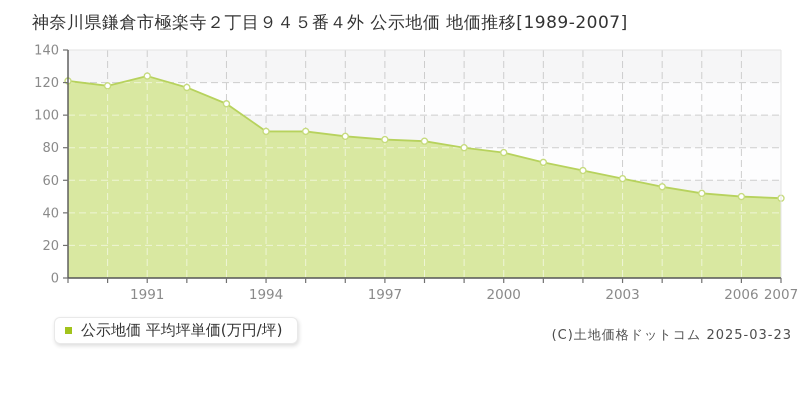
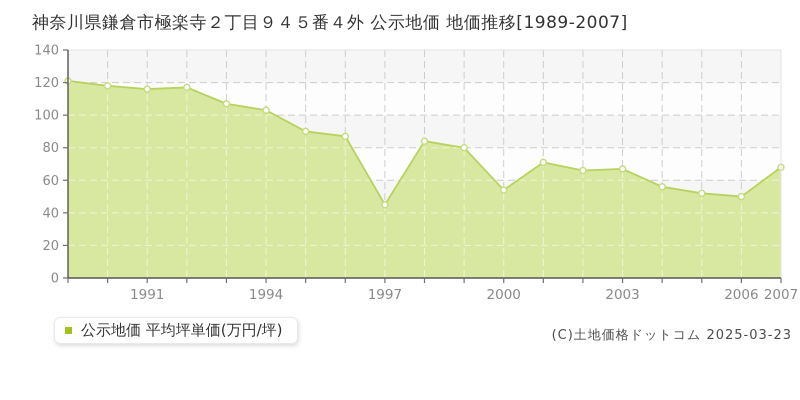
1991: 124 -> 116
1994: 90 -> 103
1997: 85 -> 45
2000: 77 -> 54
2003: 61 -> 67
2007: 49 -> 68
